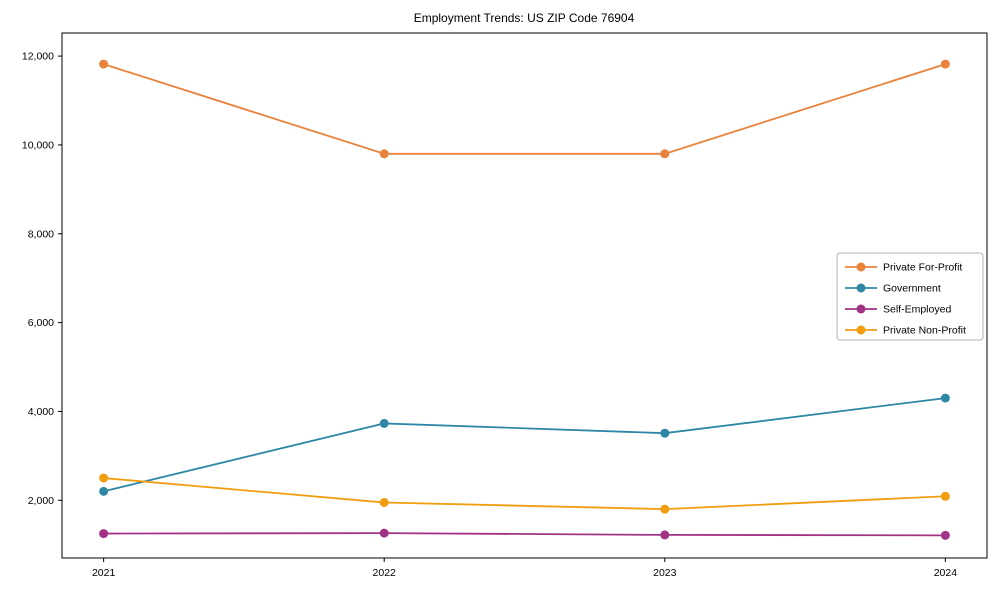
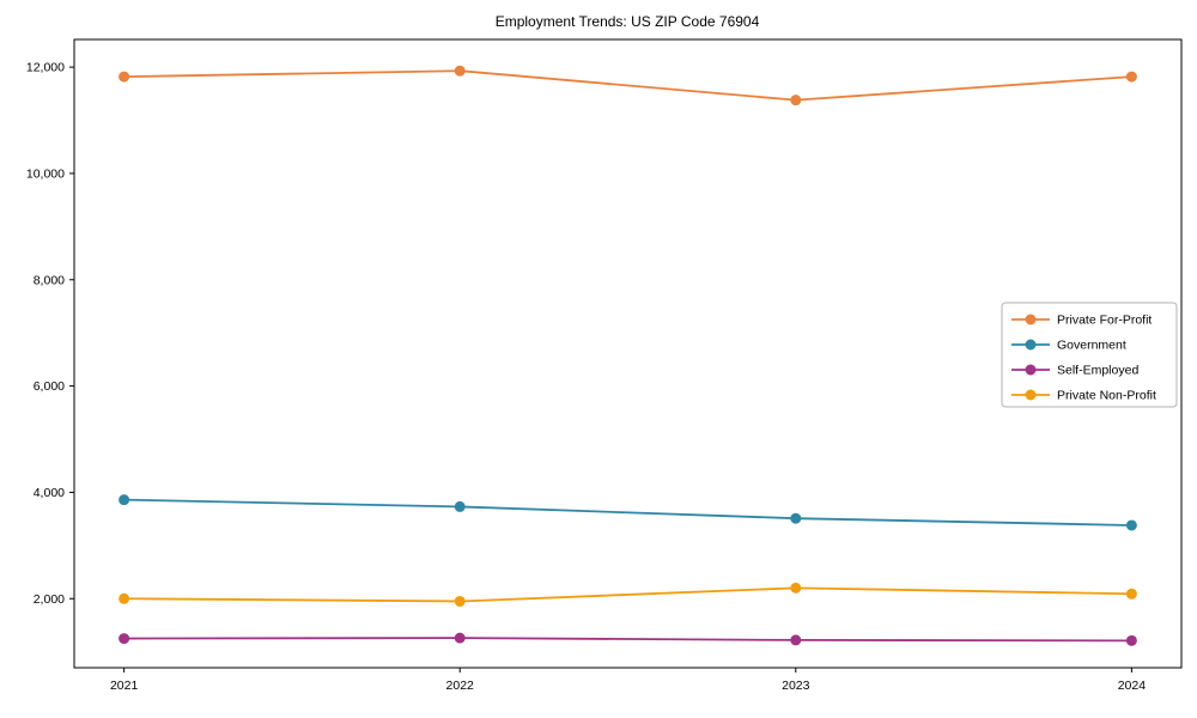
Government/2021: 2200 -> 3900
Private Non-Profit/2021: 2500 -> 2000
Private For-Profit/2022: 9800 -> 11900
Private For-Profit/2023: 9800 -> 11400
Private Non-Profit/2023: 1800 -> 2200
Government/2024: 4300 -> 3400
